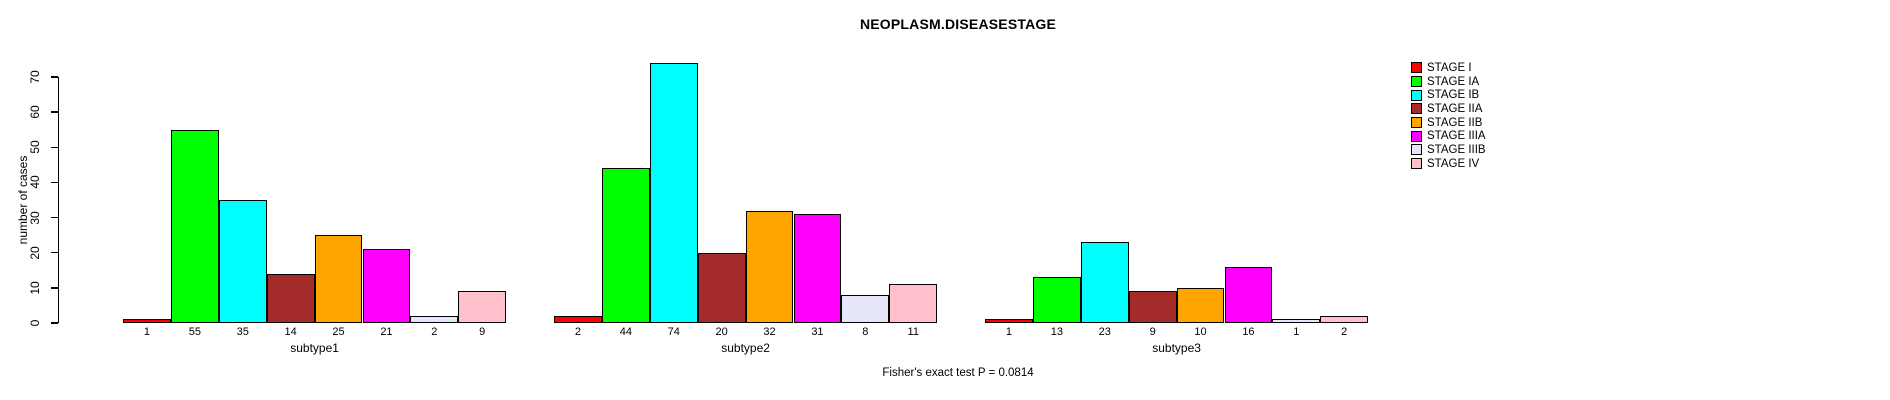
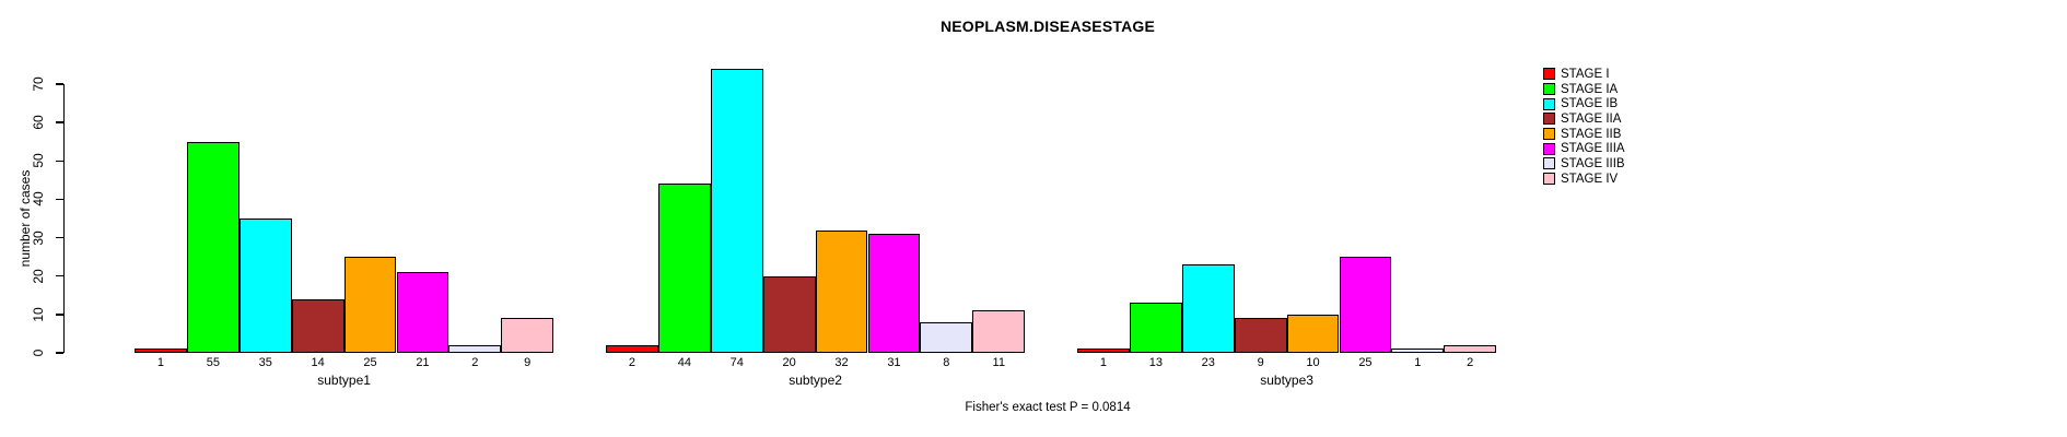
STAGE IIIA/subtype3: 16 -> 25
